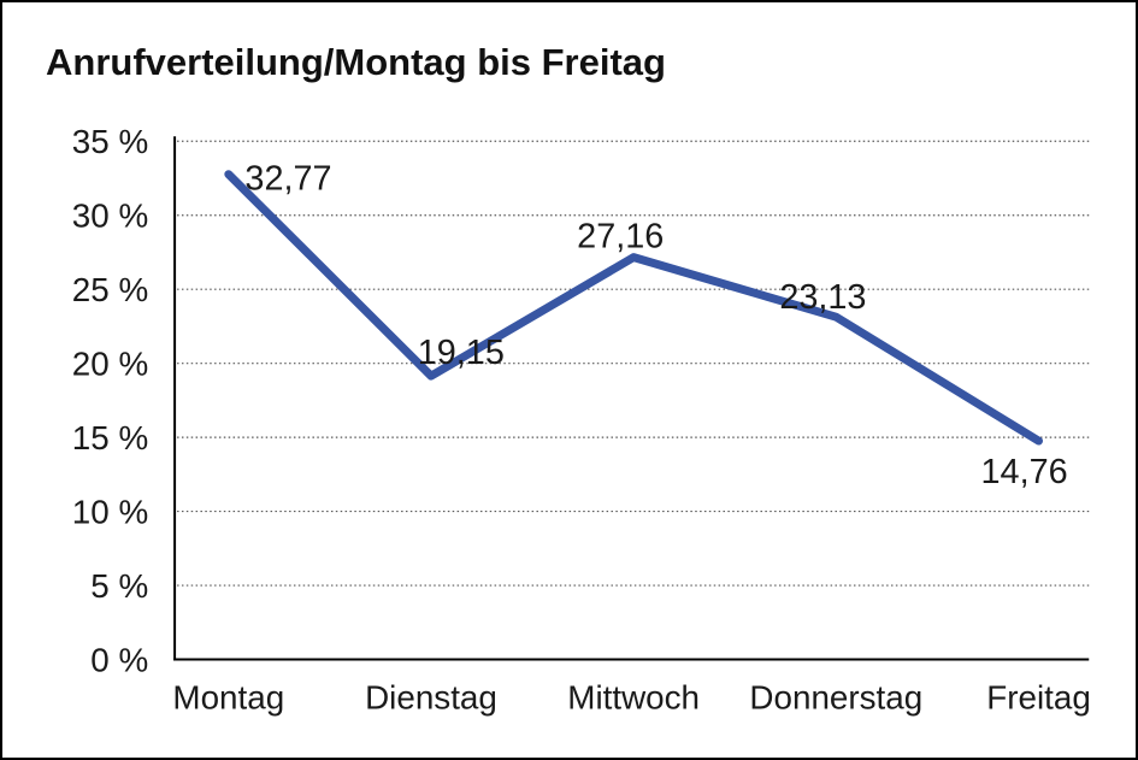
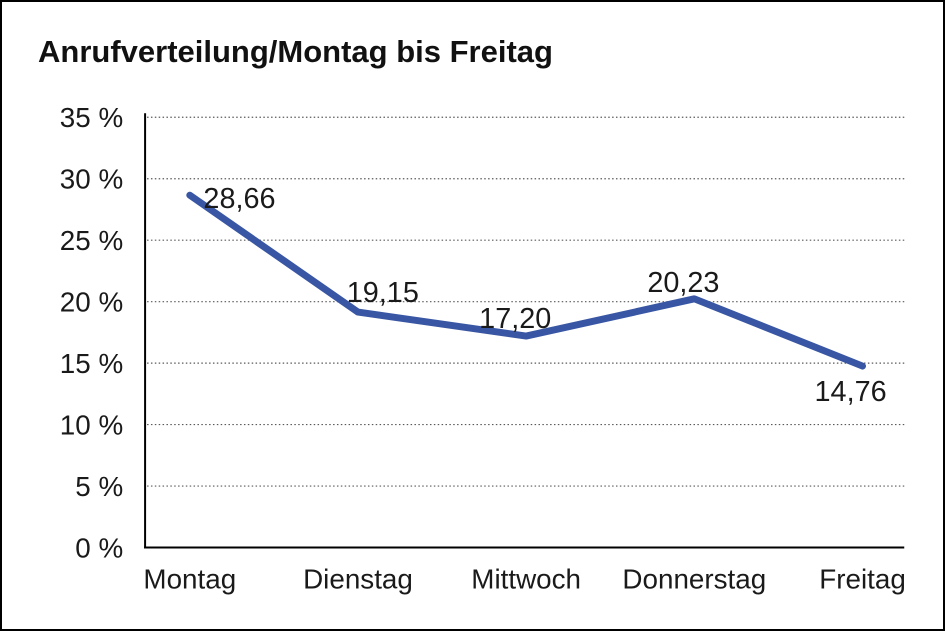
Montag: 32,77 -> 28,66
Mittwoch: 27,16 -> 17,20
Donnerstag: 23,13 -> 20,23
